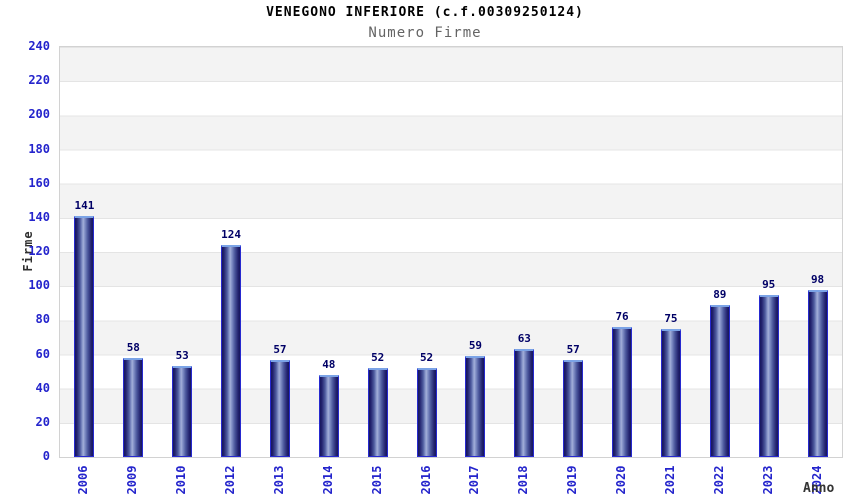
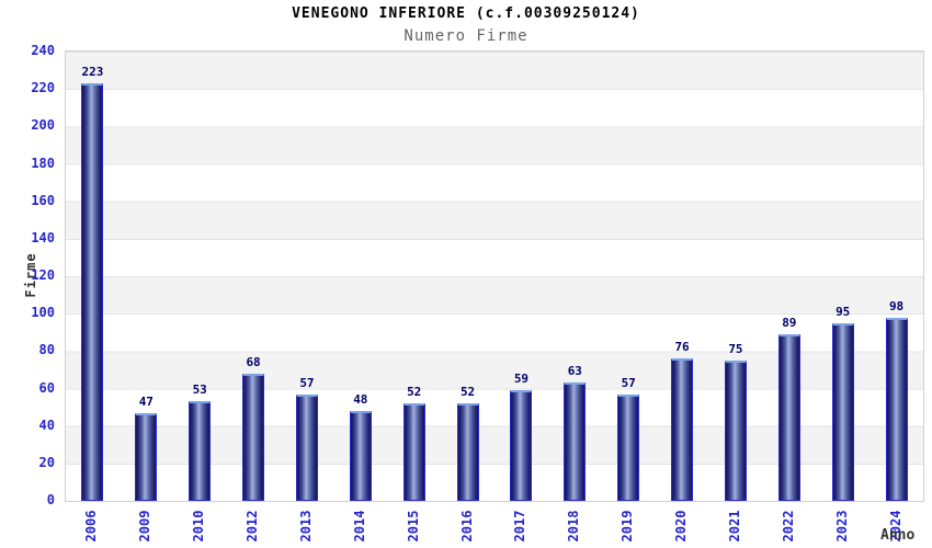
2006: 141 -> 223
2009: 58 -> 47
2012: 124 -> 68
